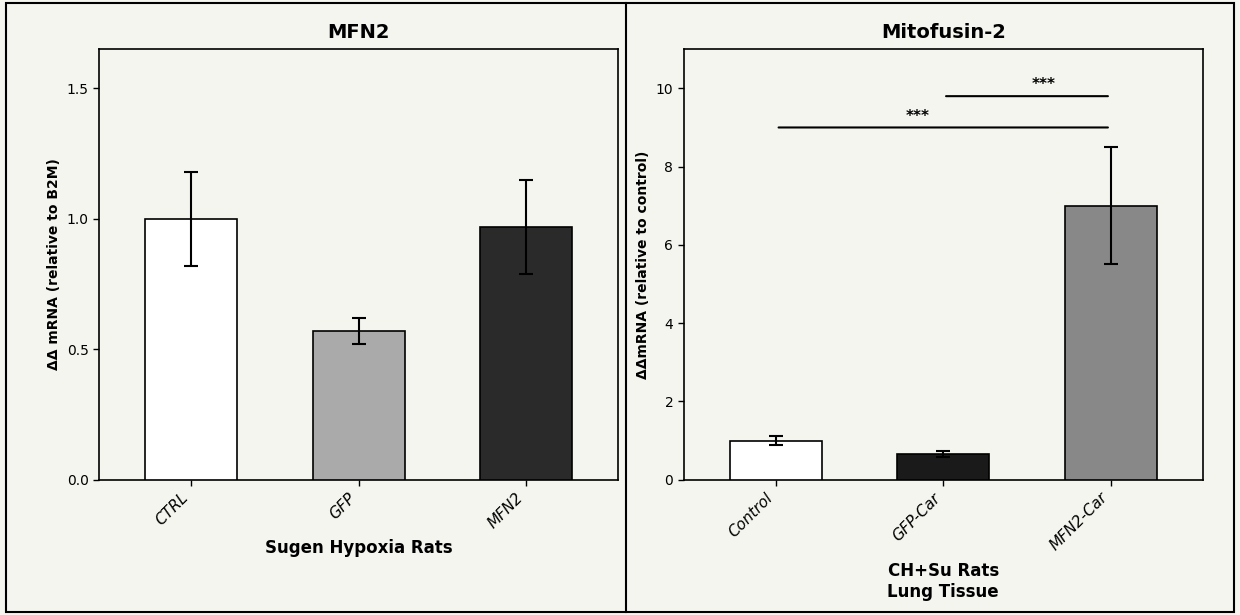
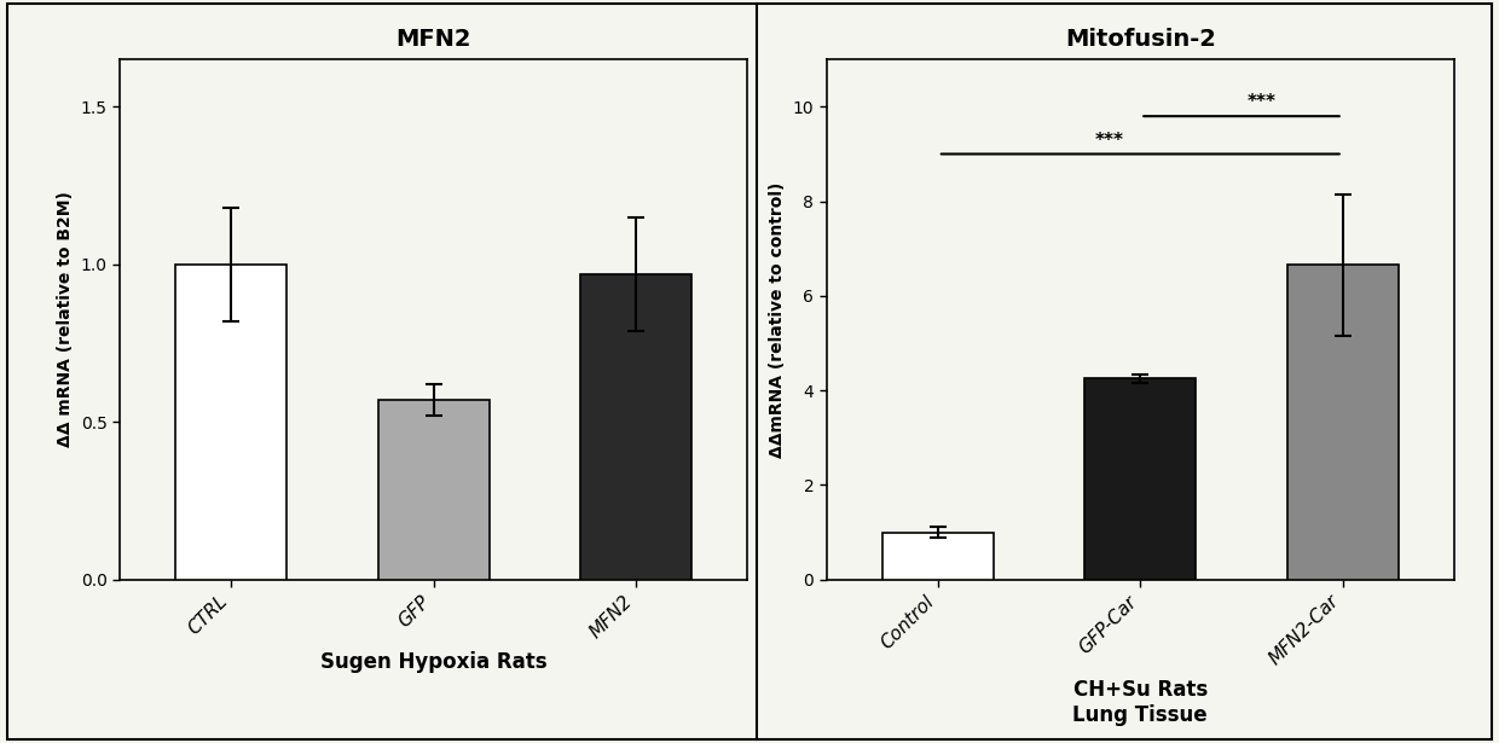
Mitofusin-2/GFP-Car: 0.65 -> 4.25
Mitofusin-2/MFN2-Car: 7.00 -> 6.65
